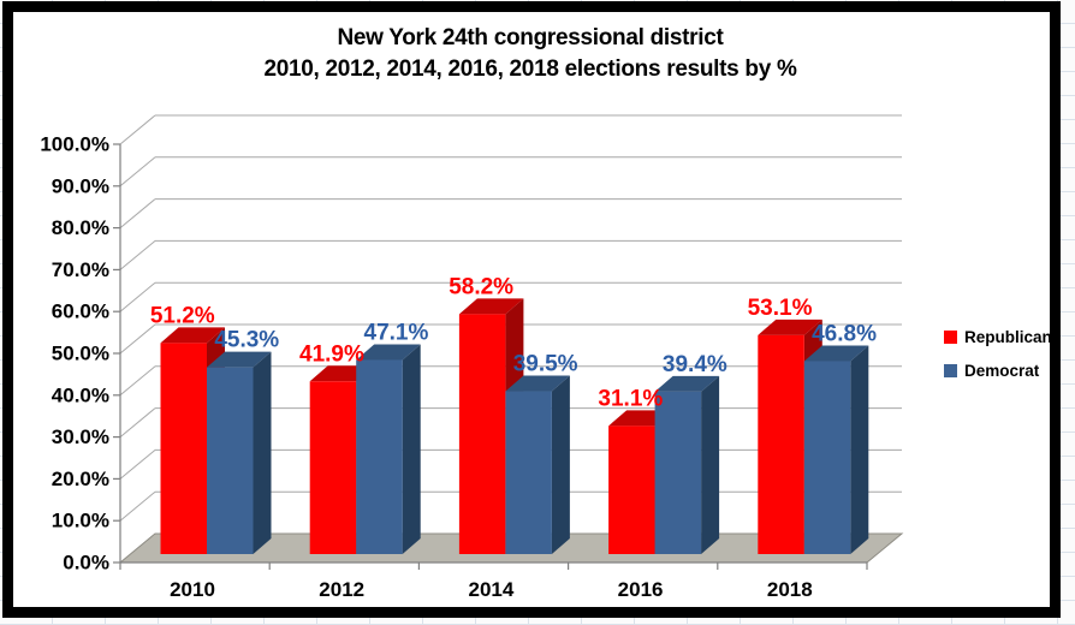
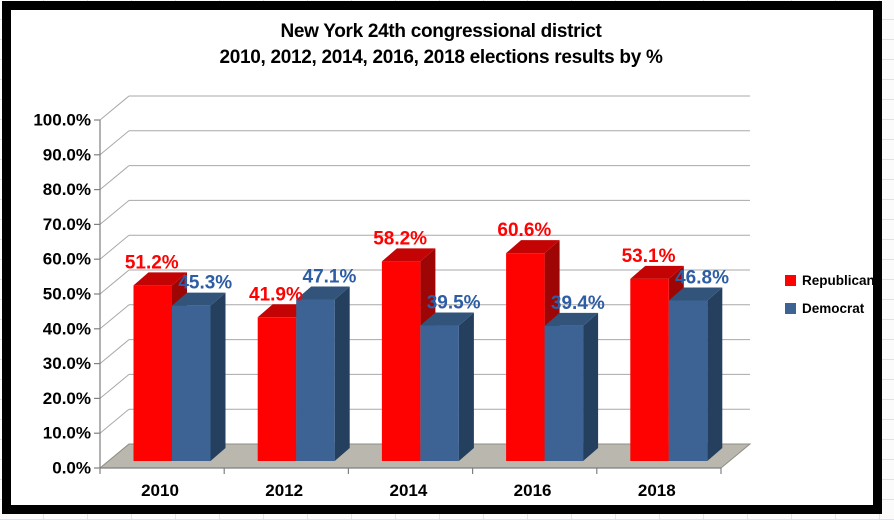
Republican/2016: 31.1% -> 60.6%
